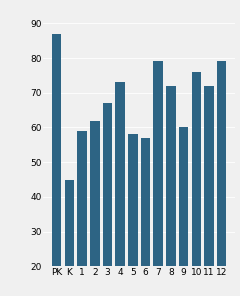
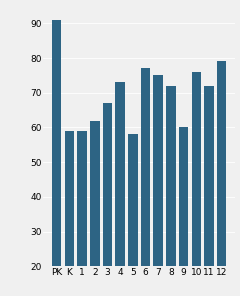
PK: 87 -> 91
K: 45 -> 59
6: 57 -> 77
7: 79 -> 75
